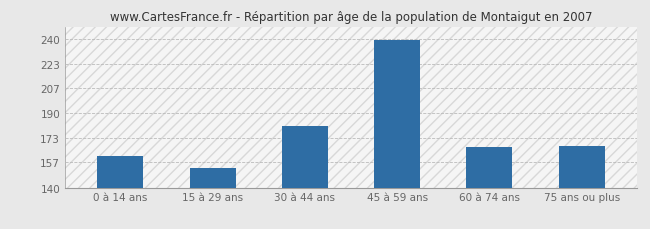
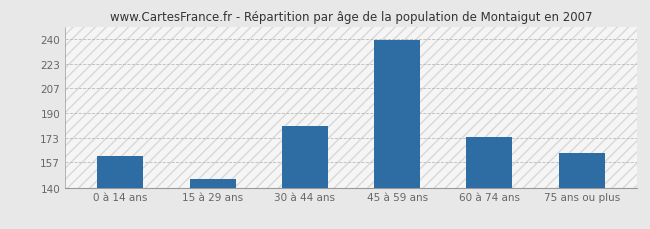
15 à 29 ans: 153 -> 146
60 à 74 ans: 167 -> 174
75 ans ou plus: 168 -> 163
